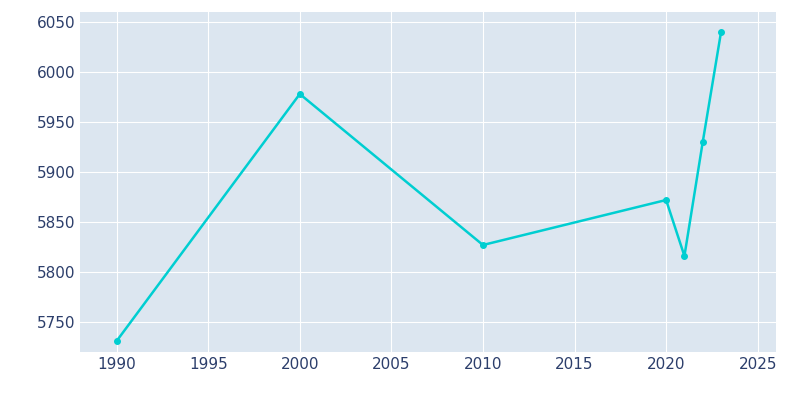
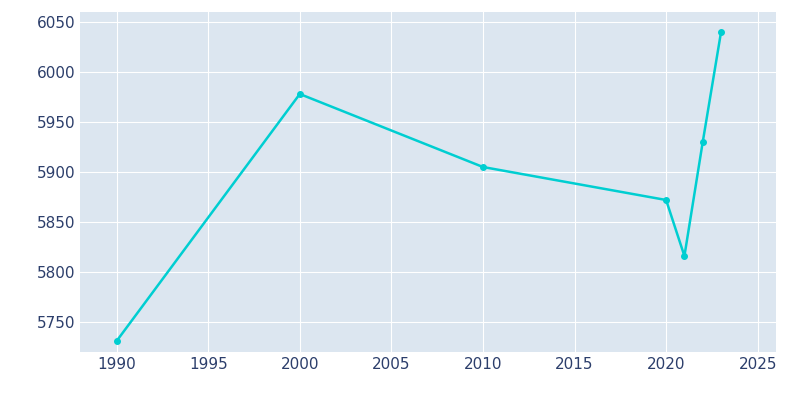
2010: 5827 -> 5905
